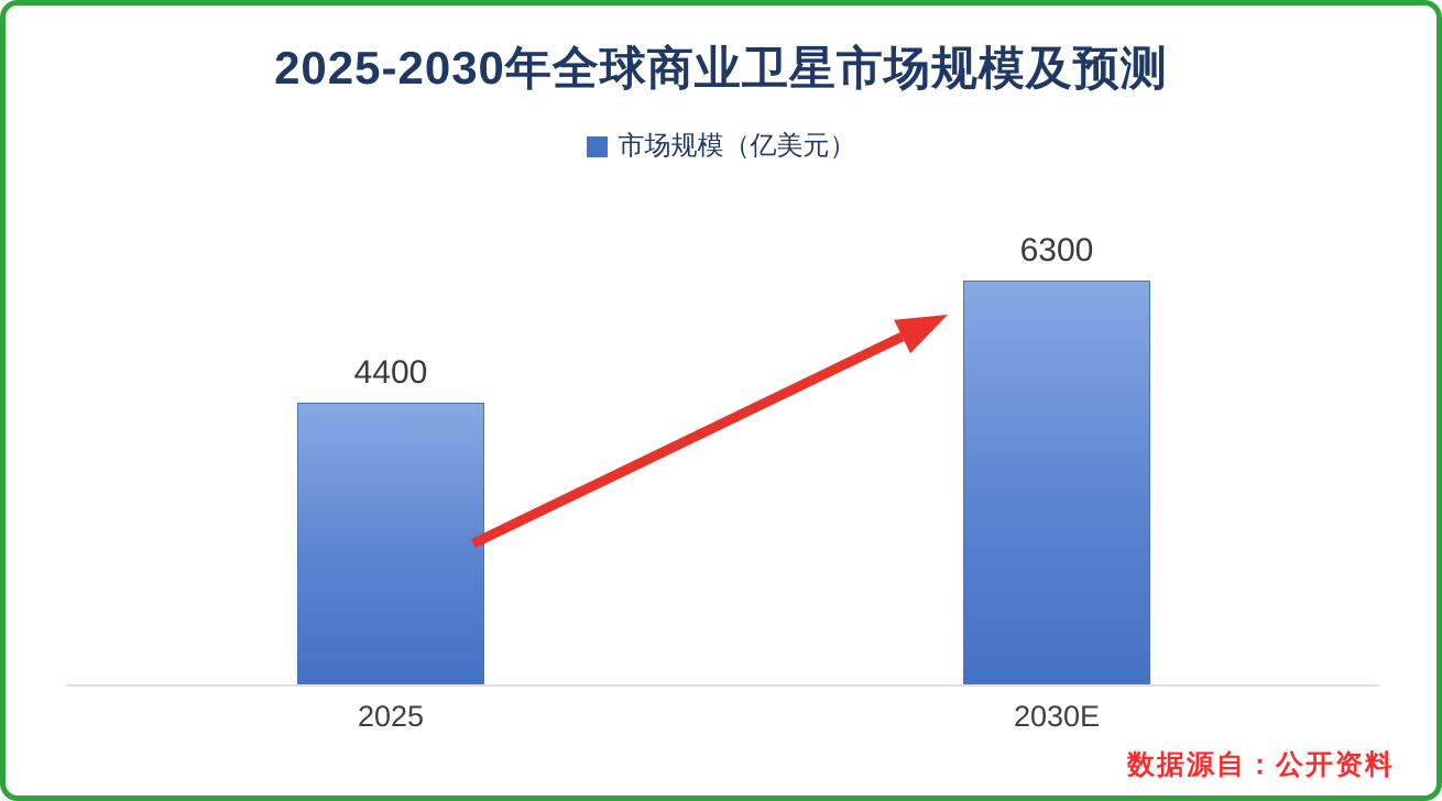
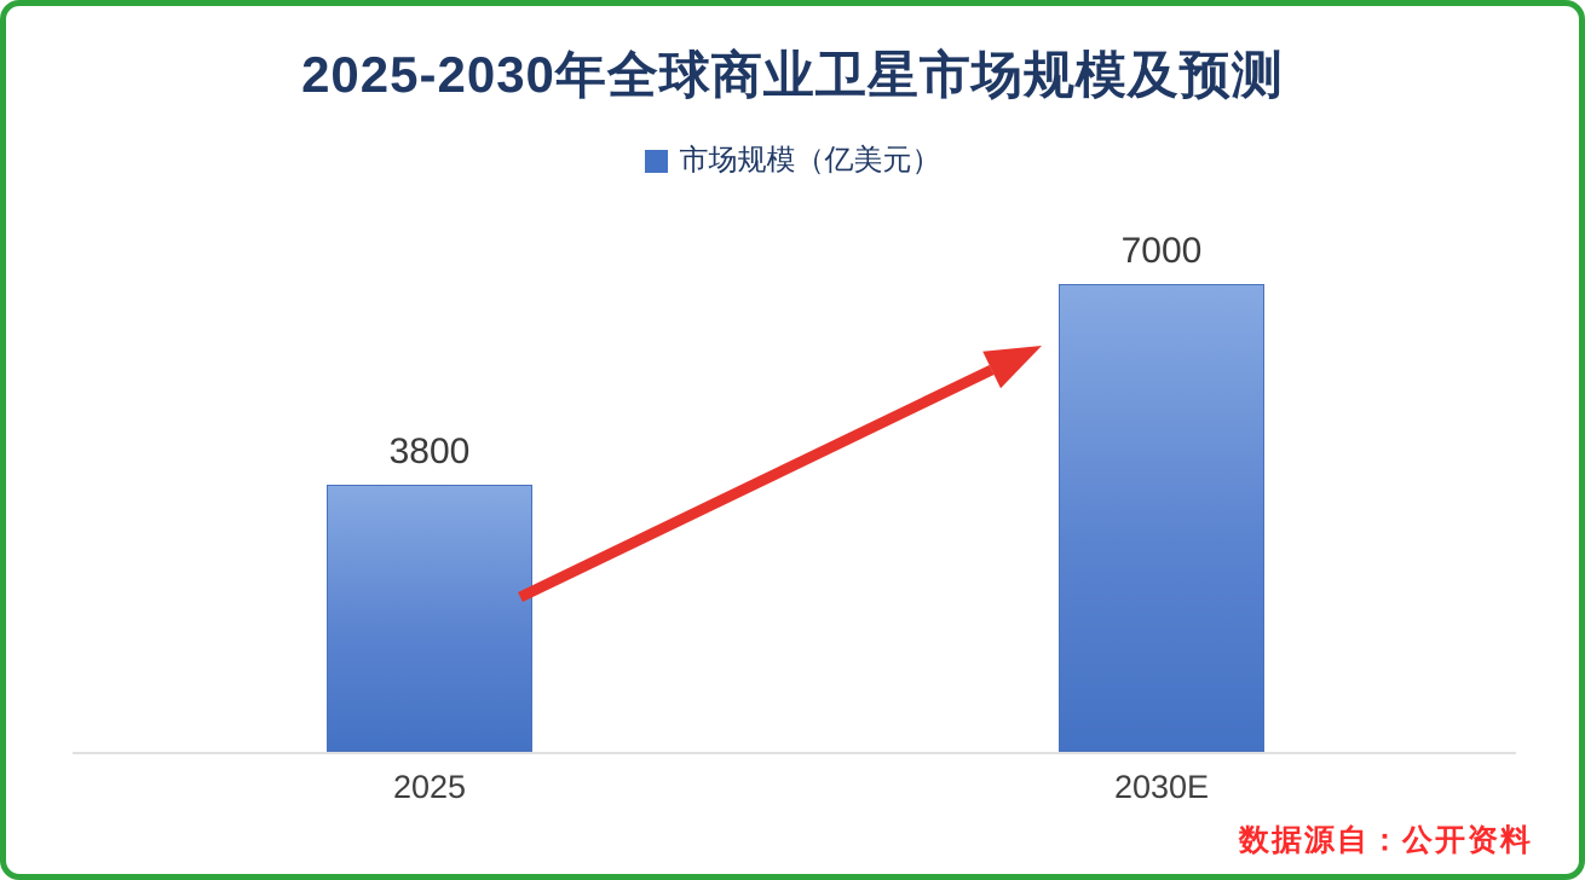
2025: 4400 -> 3800
2030E: 6300 -> 7000
